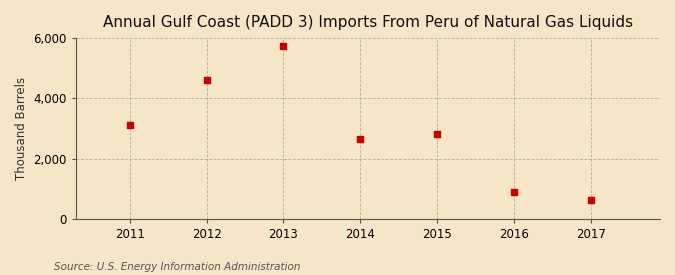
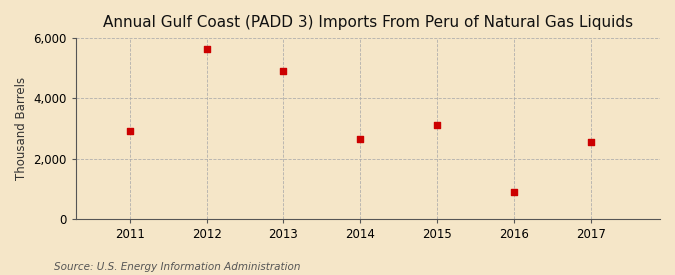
2011: 3,100 -> 2,900
2012: 4,600 -> 5,650
2013: 5,750 -> 4,900
2015: 2,800 -> 3,100
2017: 620 -> 2,550
